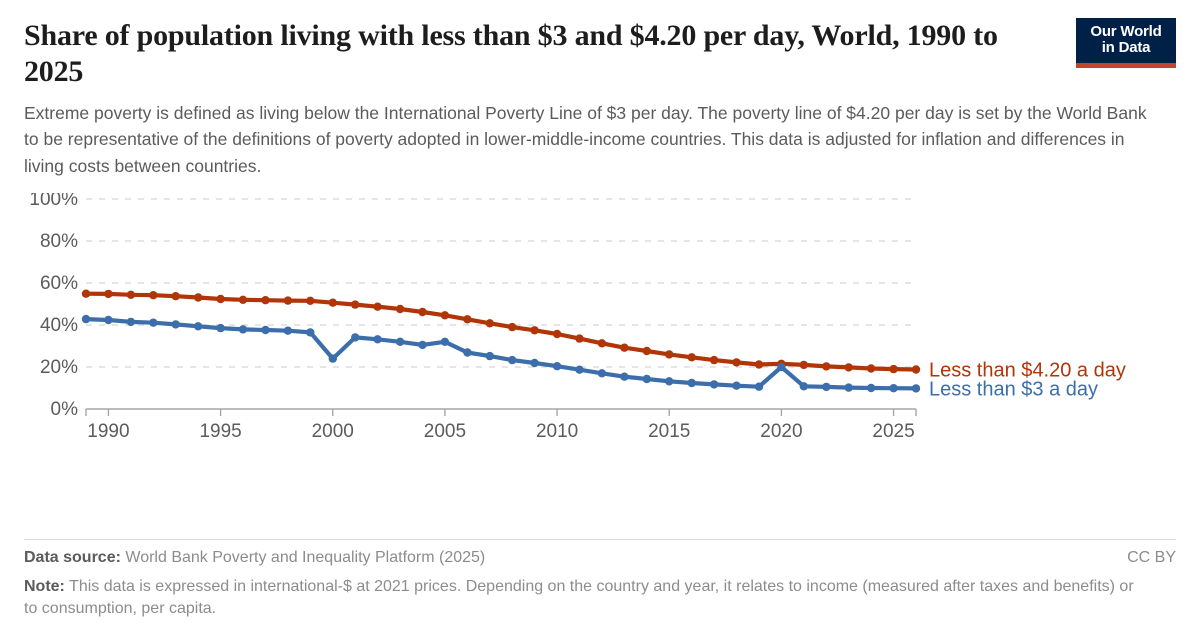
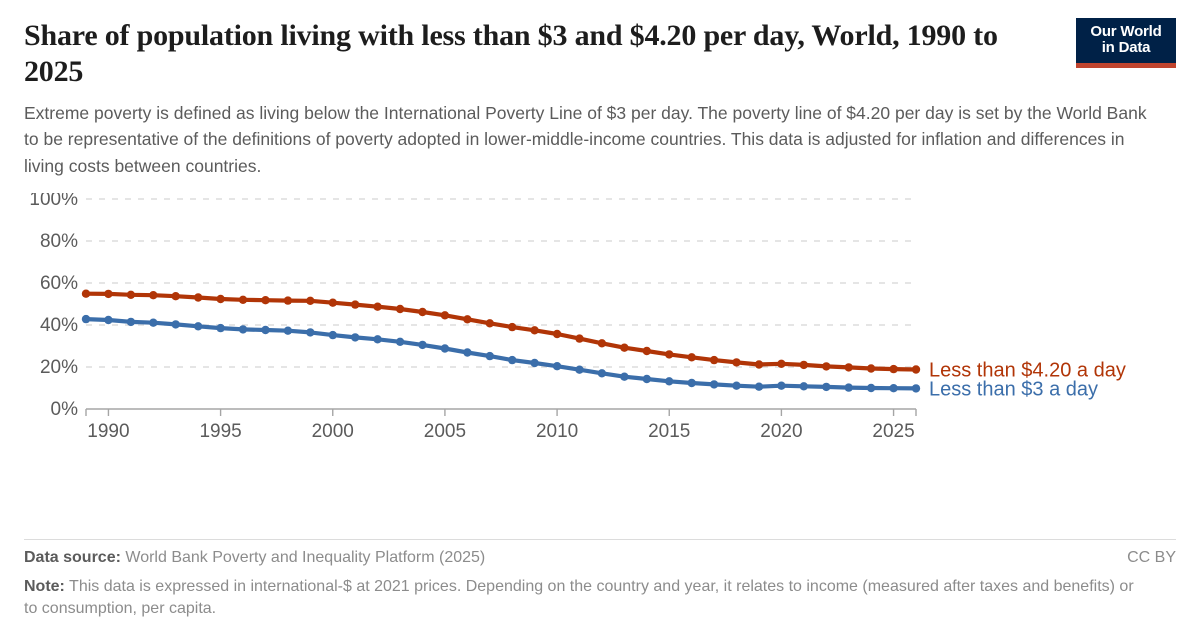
Less than $3 a day/2000: 24% -> 35%
Less than $3 a day/2005: 32% -> 29%
Less than $3 a day/2020: 20% -> 11%
